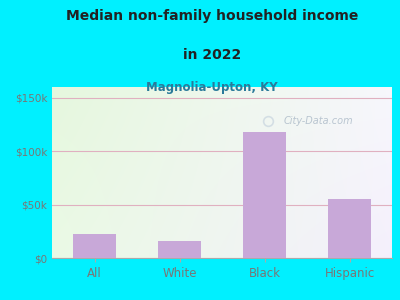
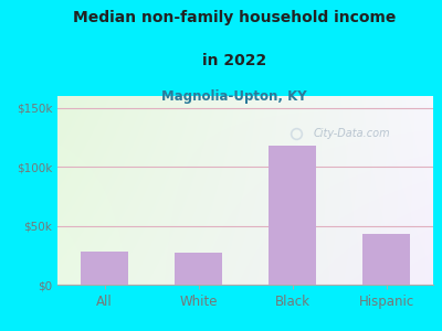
All: $22k -> $28k
White: $16k -> $27k
Hispanic: $55k -> $43k
